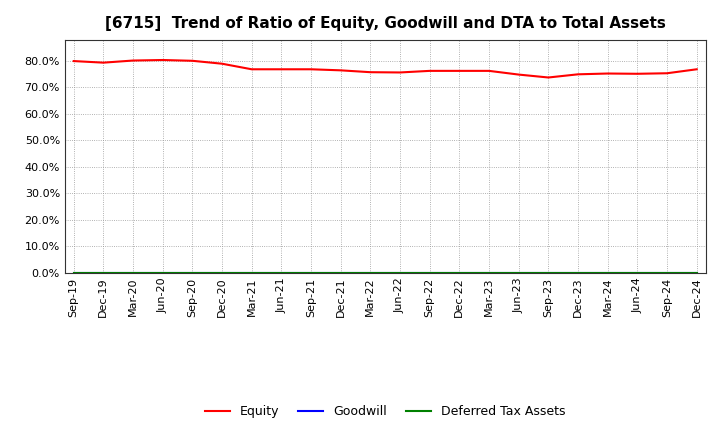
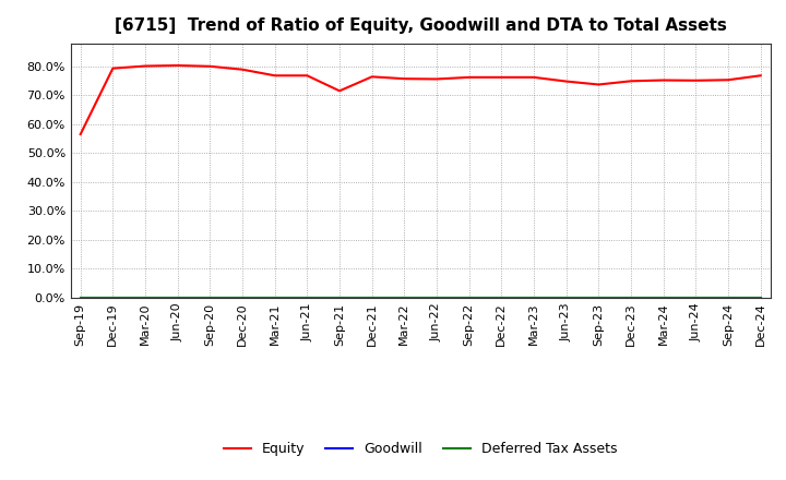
Equity/Sep-19: 79.9% -> 56.5%
Equity/Sep-21: 76.8% -> 71.5%
